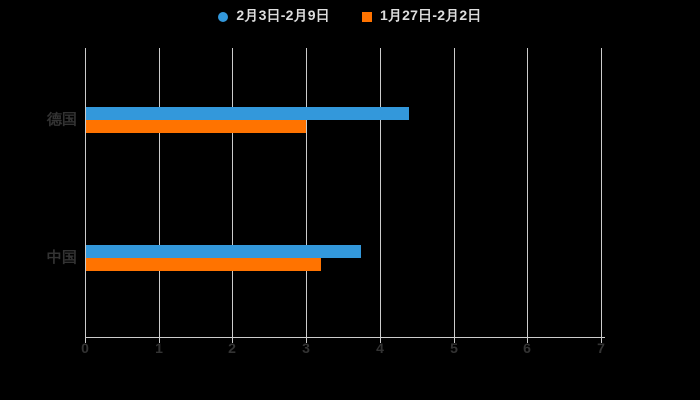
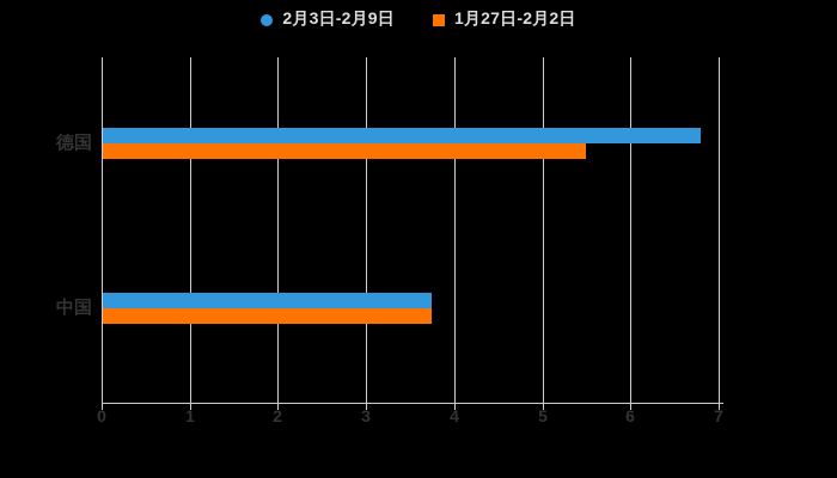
2月3日-2月9日/德国: 4.4 -> 6.8
1月27日-2月2日/德国: 3.0 -> 5.5
1月27日-2月2日/中国: 3.2 -> 3.8
